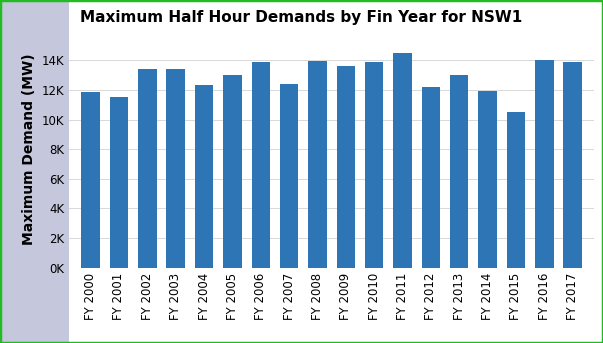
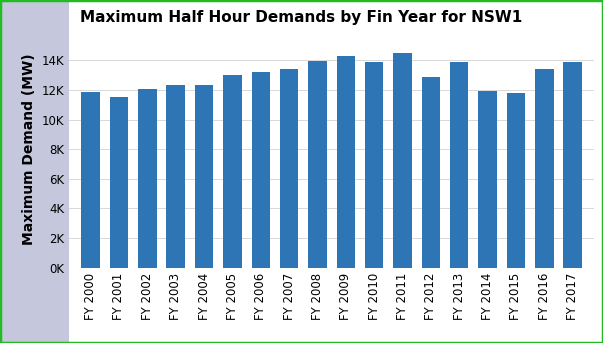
FY 2002: 13.4K -> 12.1K
FY 2003: 13.4K -> 12.4K
FY 2006: 13.9K -> 13.2K
FY 2007: 12.4K -> 13.4K
FY 2009: 13.6K -> 14.3K
FY 2012: 12.2K -> 12.8K
FY 2013: 13.0K -> 13.9K
FY 2015: 10.5K -> 11.8K
FY 2016: 14.0K -> 13.4K
